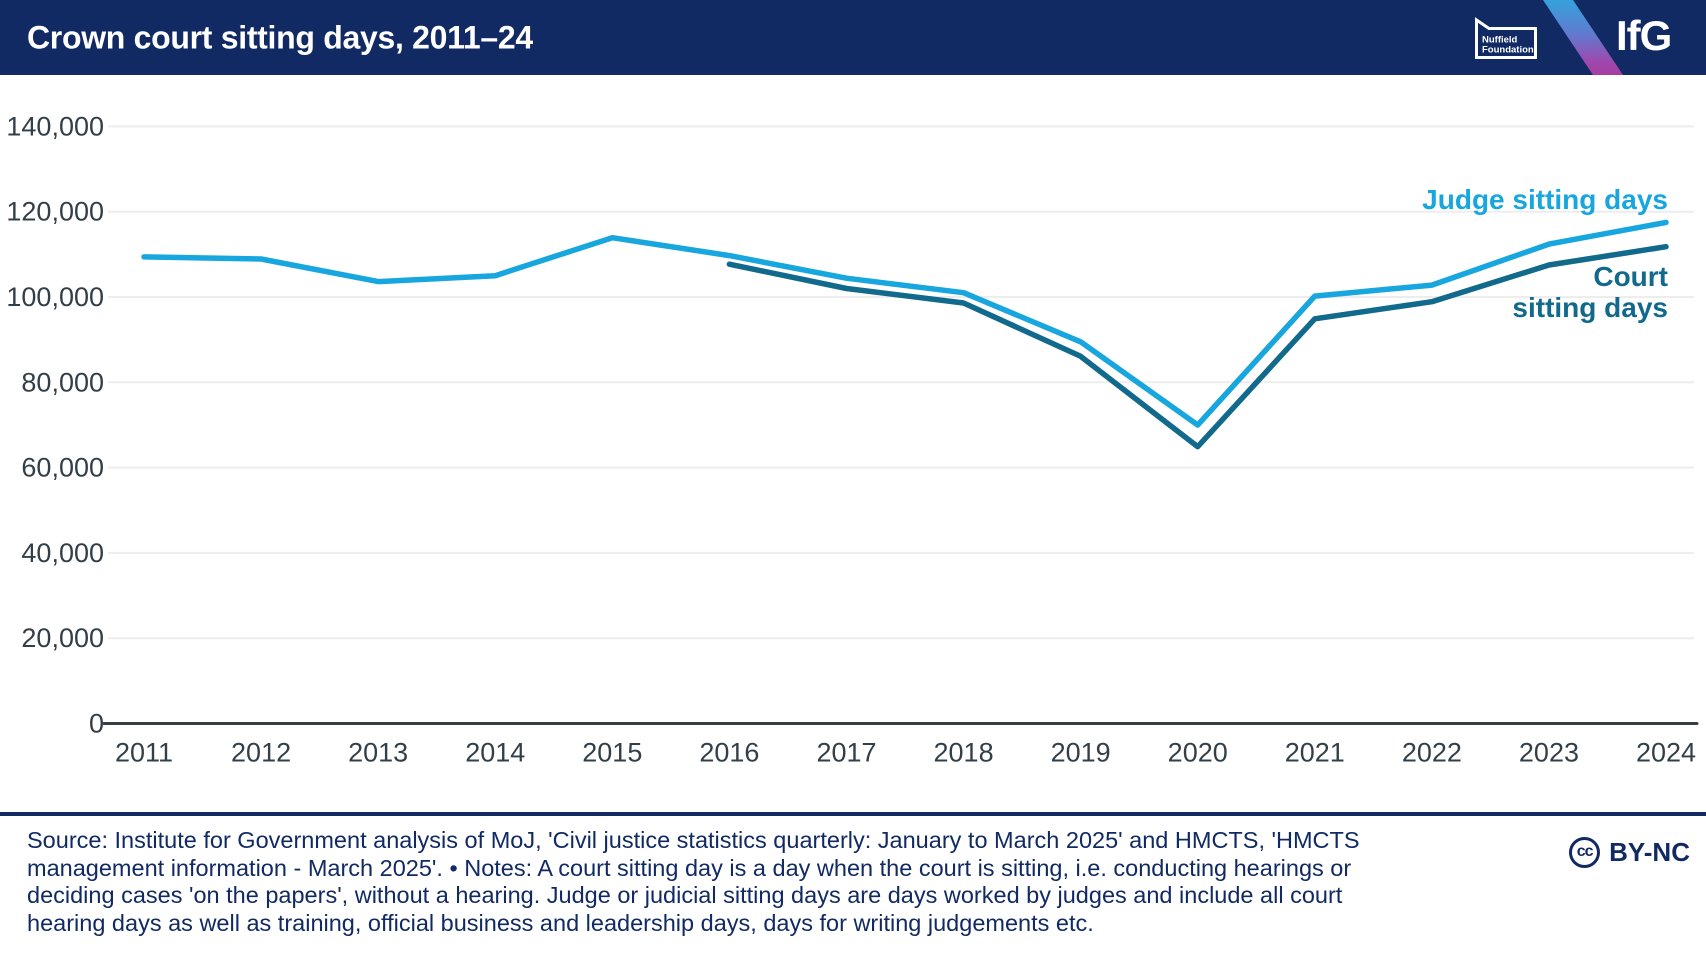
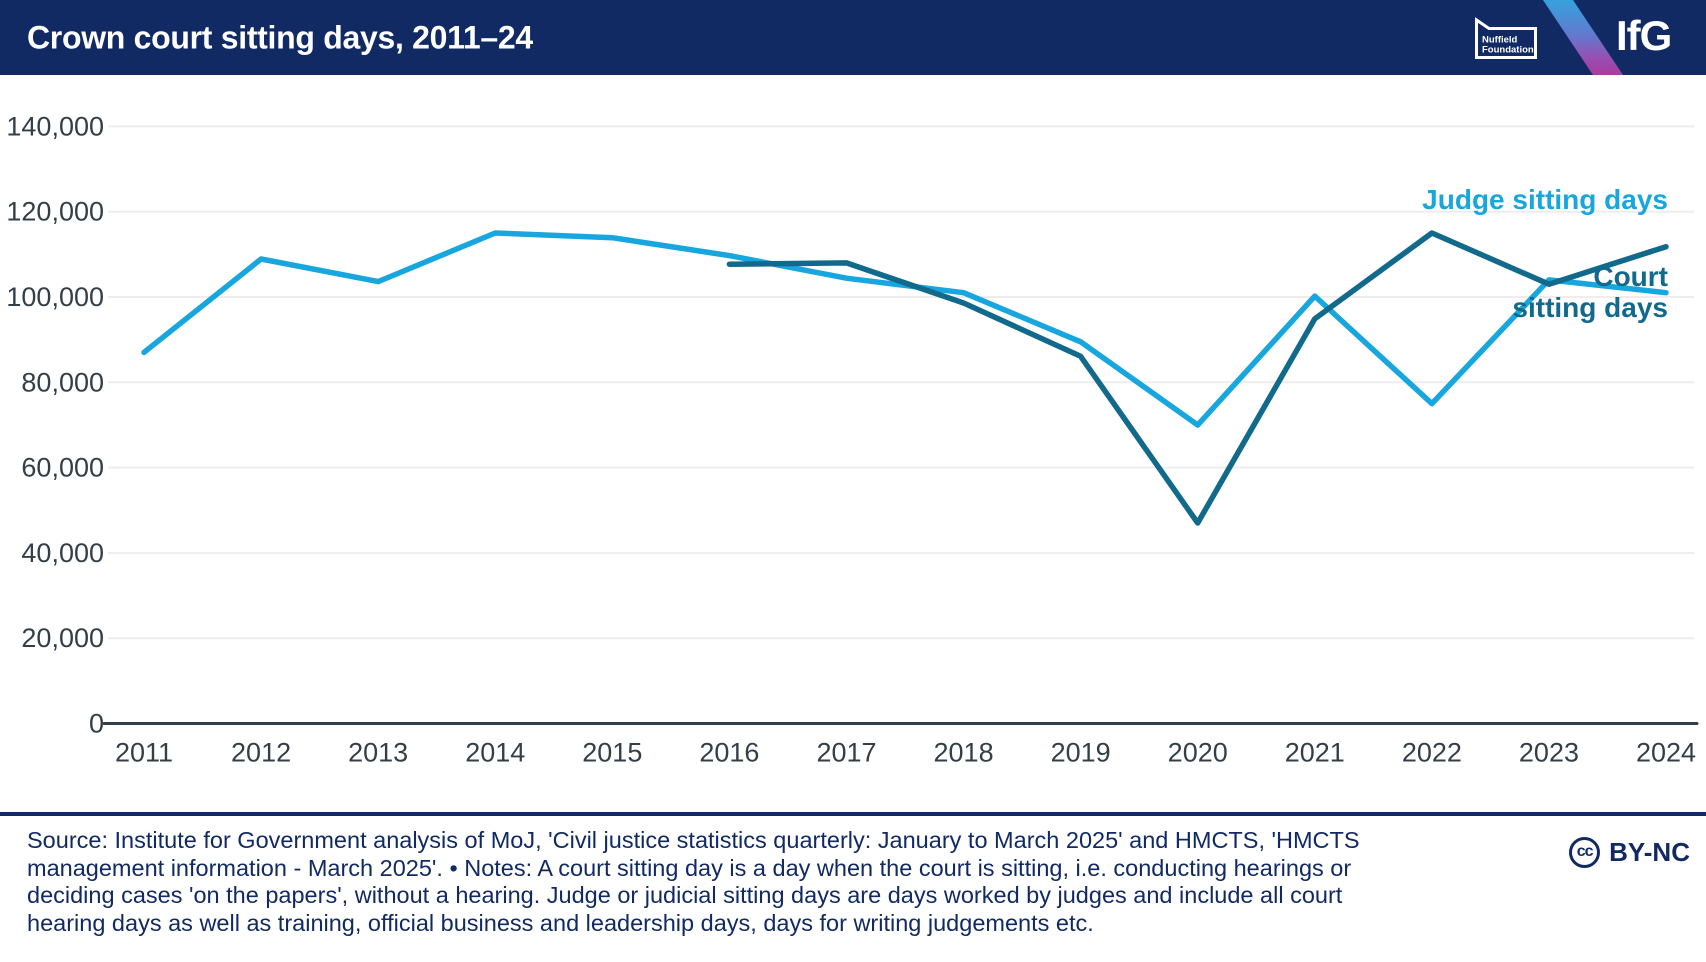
Judge sitting days/2011: 109000 -> 87000
Judge sitting days/2014: 105000 -> 115000
Court sitting days/2017: 102000 -> 108000
Court sitting days/2020: 65000 -> 47000
Judge sitting days/2022: 103000 -> 75000
Court sitting days/2022: 99000 -> 115000
Judge sitting days/2023: 112000 -> 104000
Court sitting days/2023: 108000 -> 103000
Judge sitting days/2024: 118000 -> 101000
